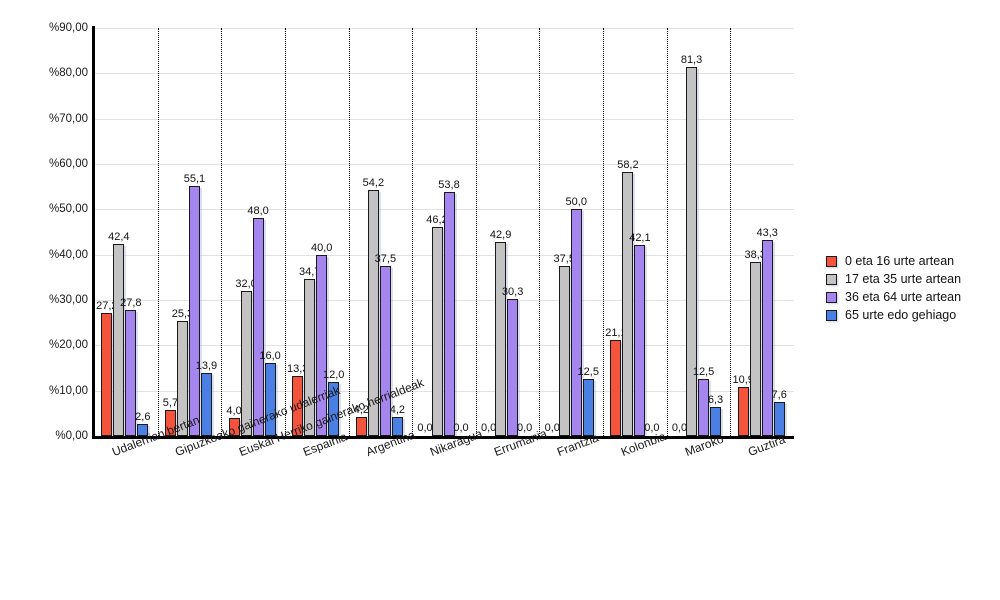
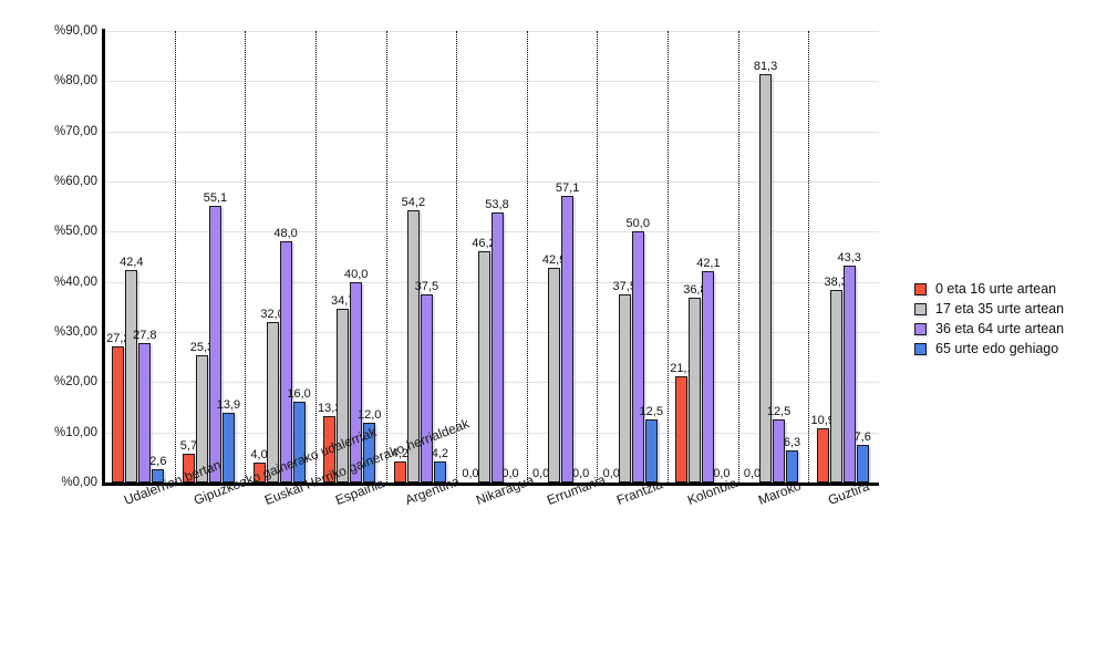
36 eta 64 urte artean/Errumania: 30,3 -> 57,1
17 eta 35 urte artean/Kolonbia: 58,2 -> 36,8
